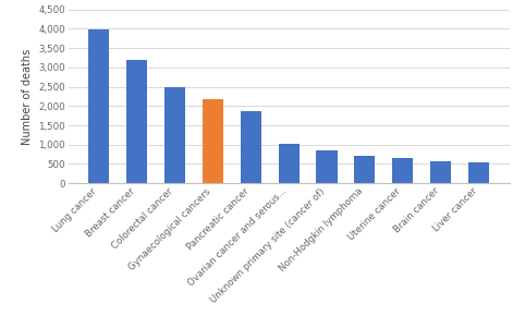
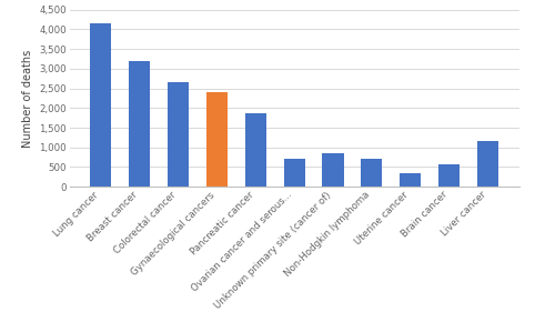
Lung cancer: 3,980 -> 4,150
Colorectal cancer: 2,480 -> 2,650
Gynaecological cancers: 2,180 -> 2,400
Ovarian cancer and serous...: 1,020 -> 700
Uterine cancer: 650 -> 350
Liver cancer: 550 -> 1,150
